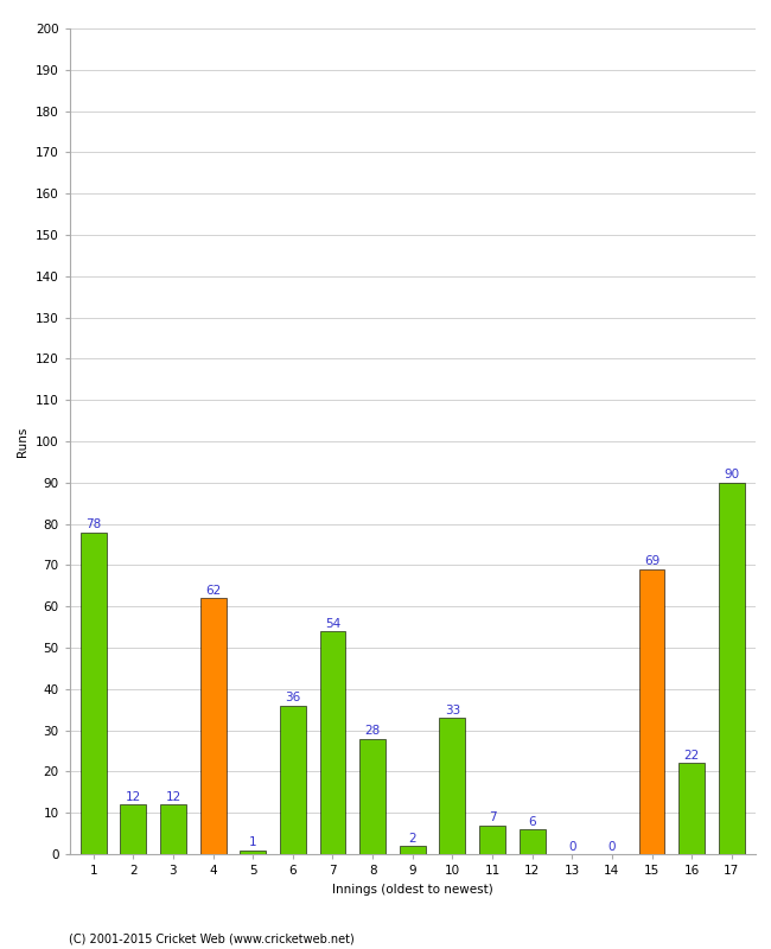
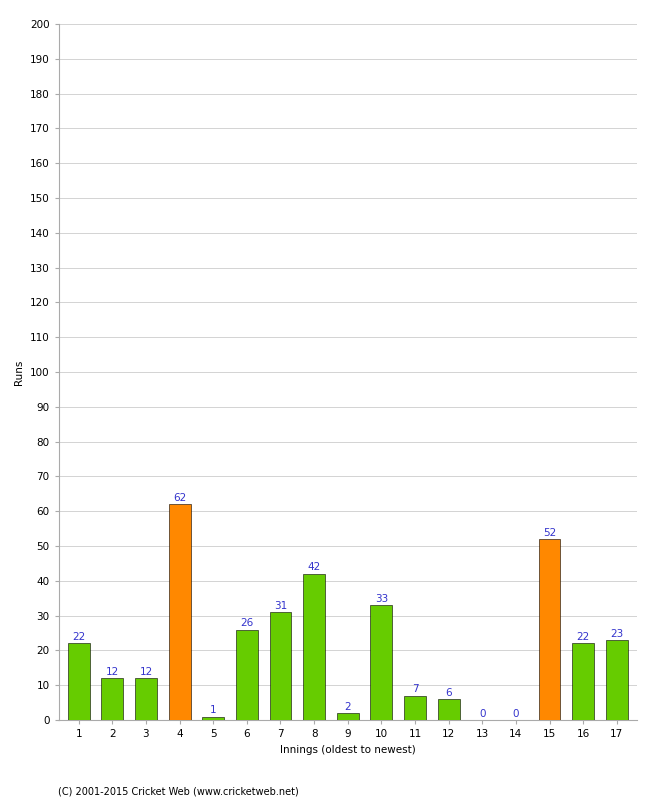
1: 78 -> 22
6: 36 -> 26
7: 54 -> 31
8: 28 -> 42
15: 69 -> 52
17: 90 -> 23
